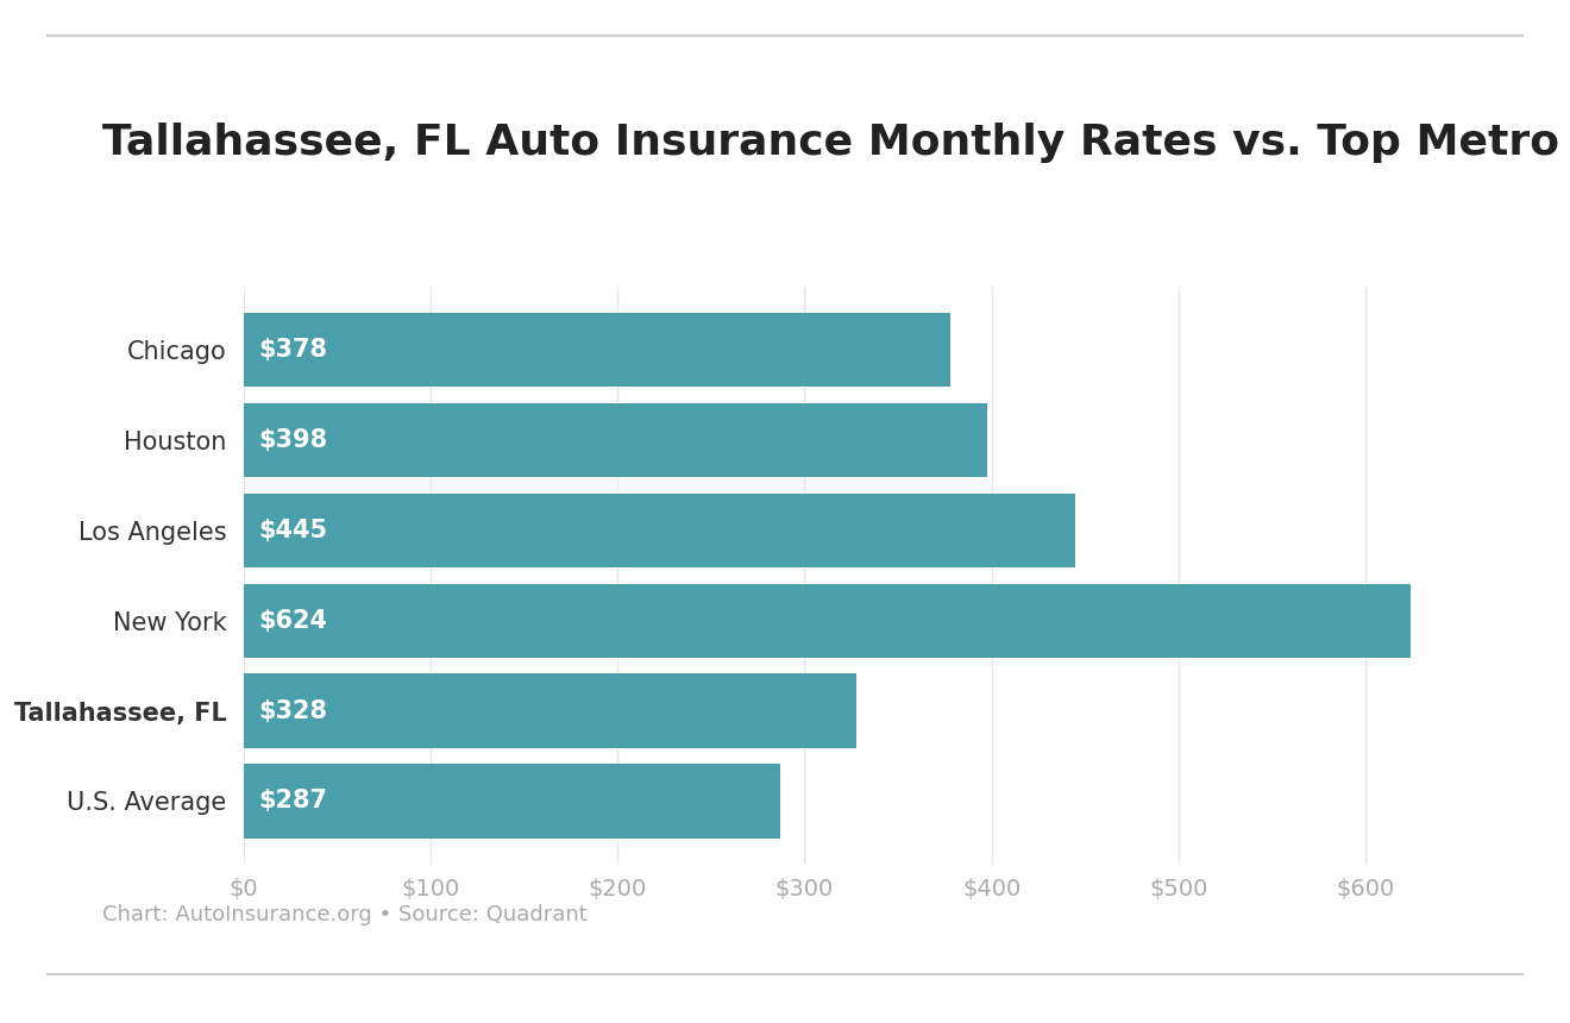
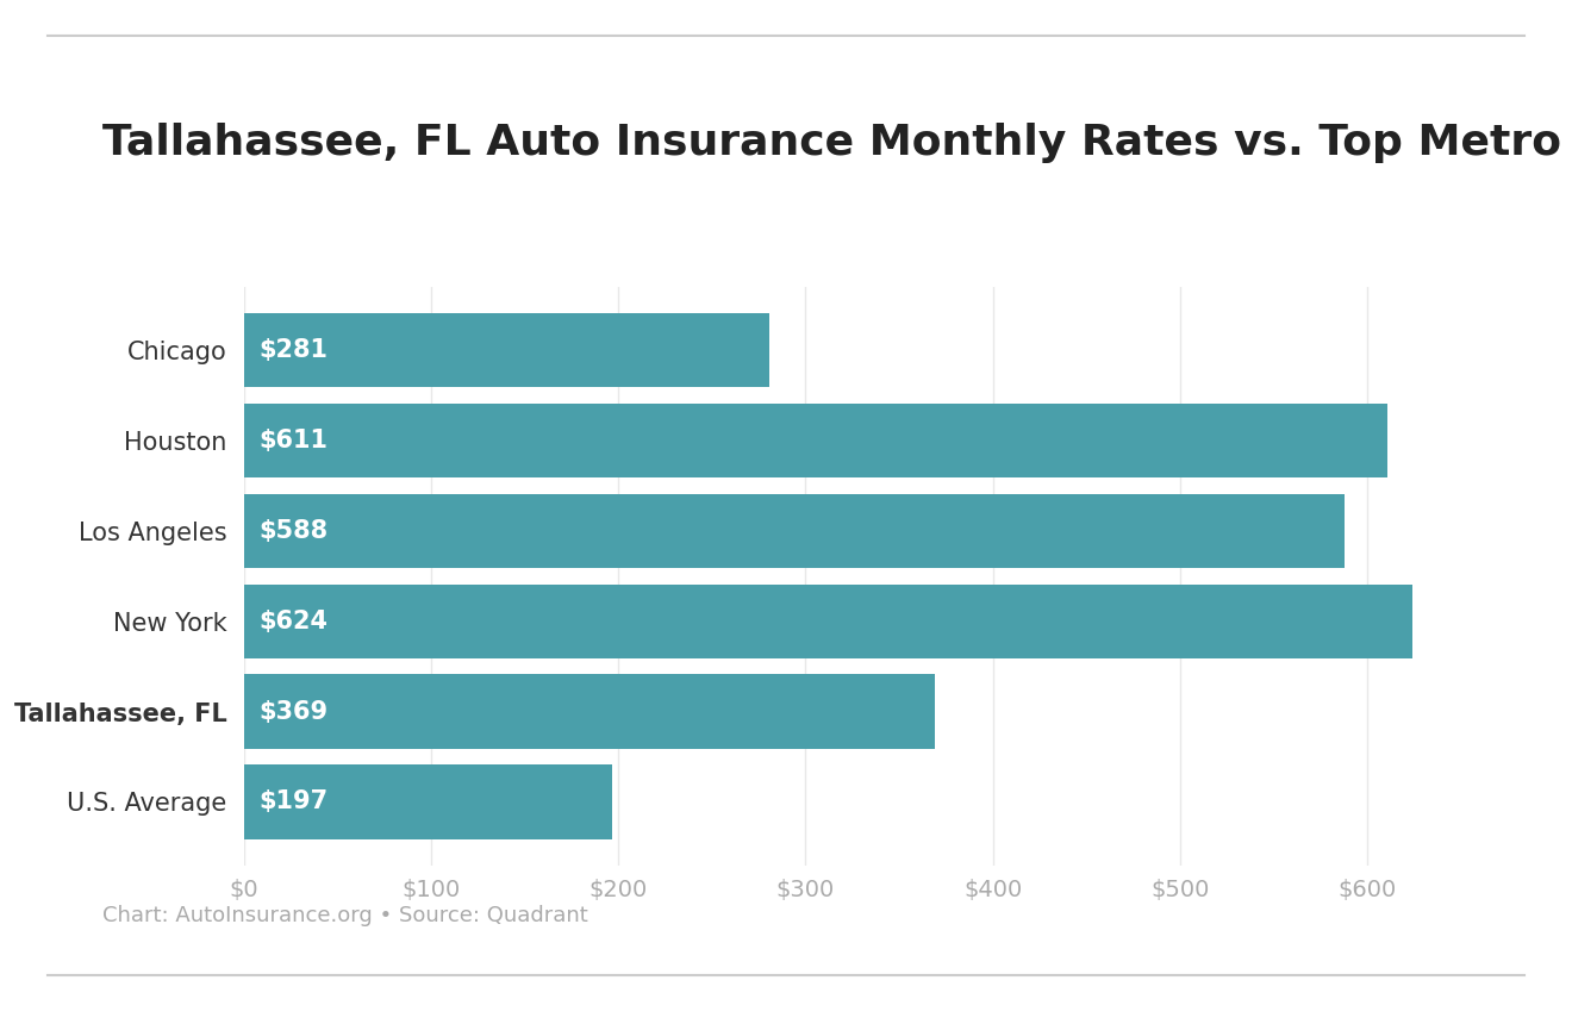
Chicago: $378 -> $281
Houston: $398 -> $611
Los Angeles: $445 -> $588
Tallahassee, FL: $328 -> $369
U.S. Average: $287 -> $197
